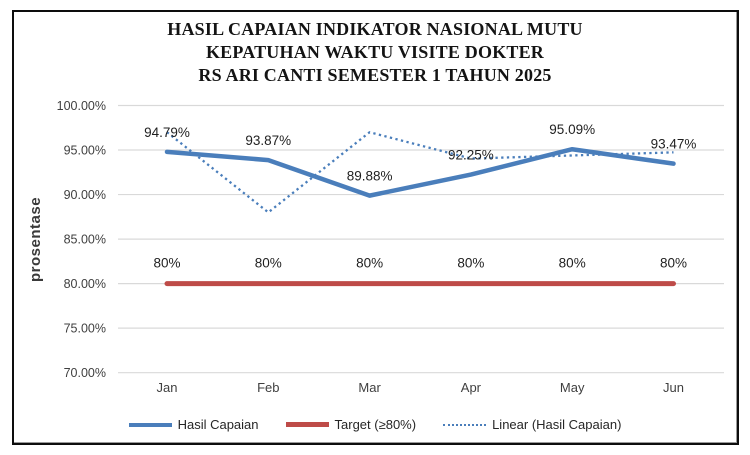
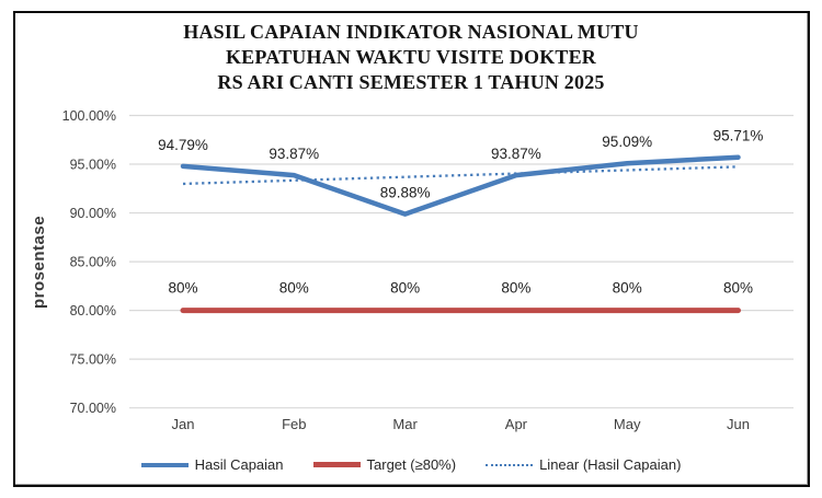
Linear (Hasil Capaian)/Jan: 97% -> 93%
Linear (Hasil Capaian)/Feb: 88% -> 93%
Linear (Hasil Capaian)/Mar: 97% -> 94%
Hasil Capaian/Apr: 92.25% -> 93.87%
Hasil Capaian/Jun: 93.47% -> 95.71%
